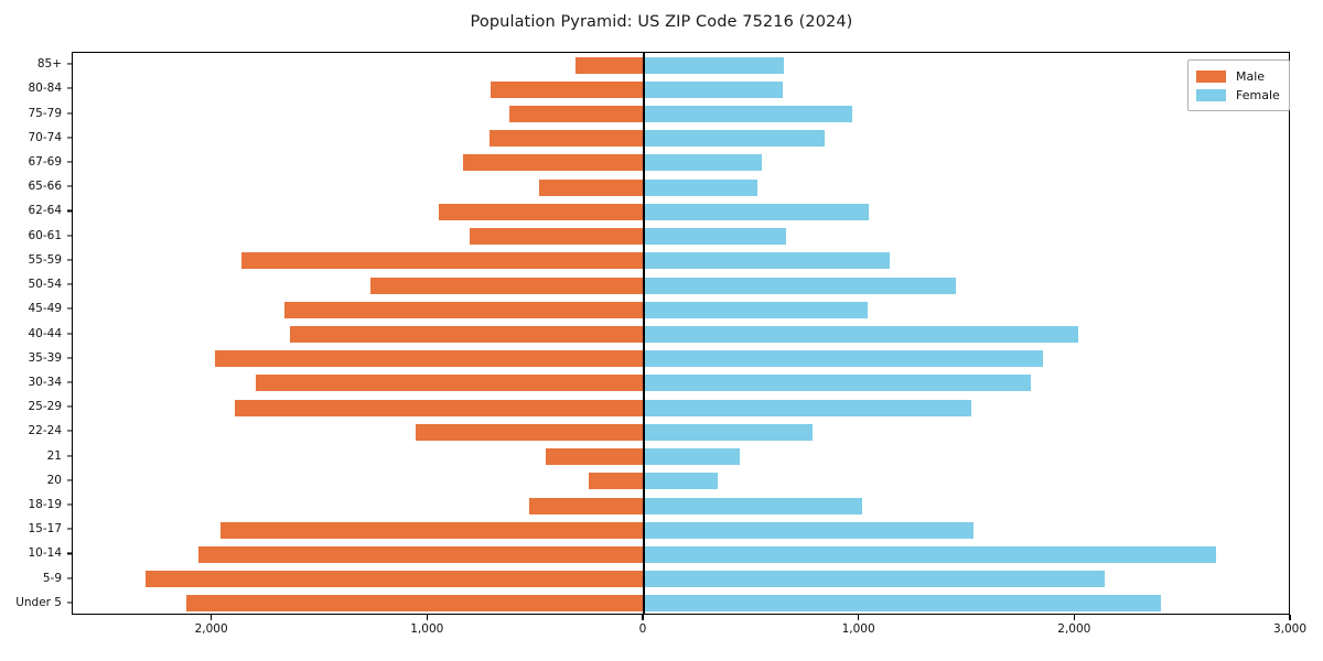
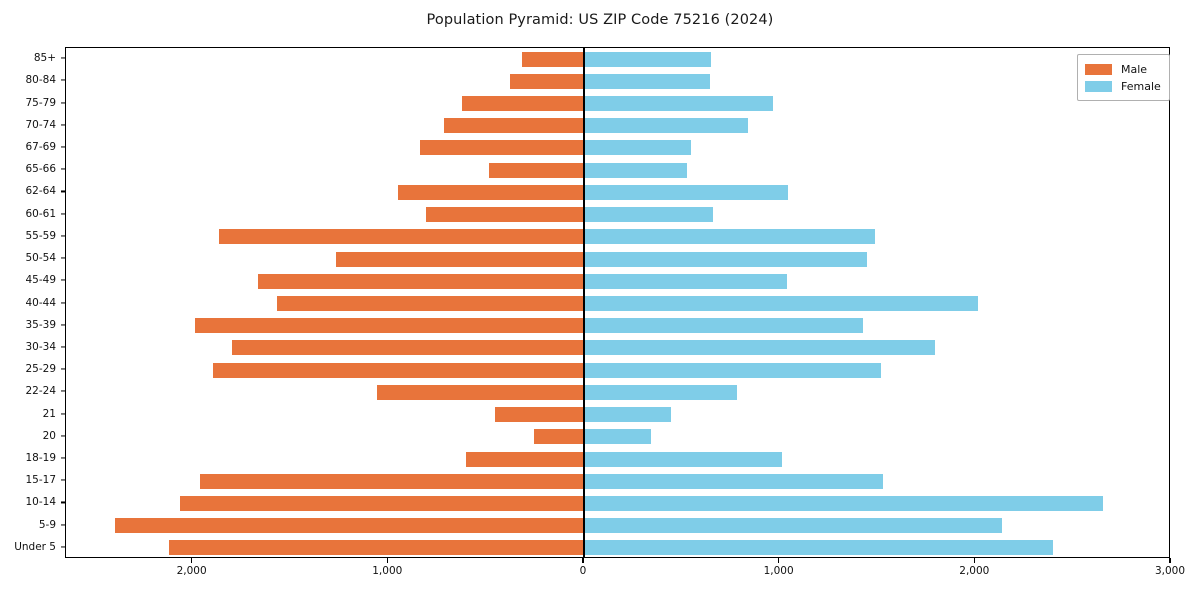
Male/80-84: 710 -> 380
Female/55-59: 1140 -> 1490
Male/40-44: 1640 -> 1570
Female/35-39: 1850 -> 1430
Male/18-19: 530 -> 600
Male/5-9: 2310 -> 2400
